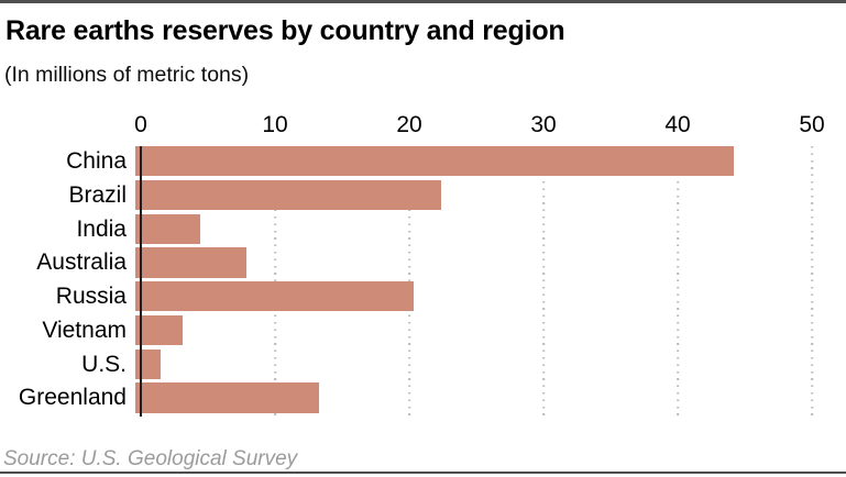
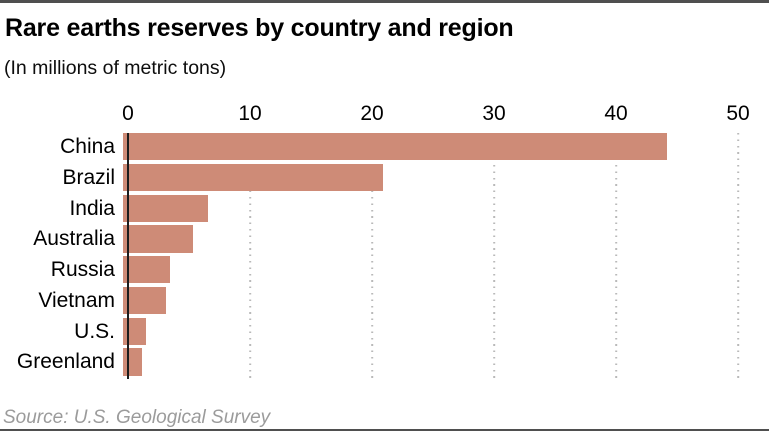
Brazil: 22.5 -> 21.0
India: 4.8 -> 6.9
Australia: 8.2 -> 5.7
Russia: 20.5 -> 3.8
Greenland: 13.5 -> 1.5
